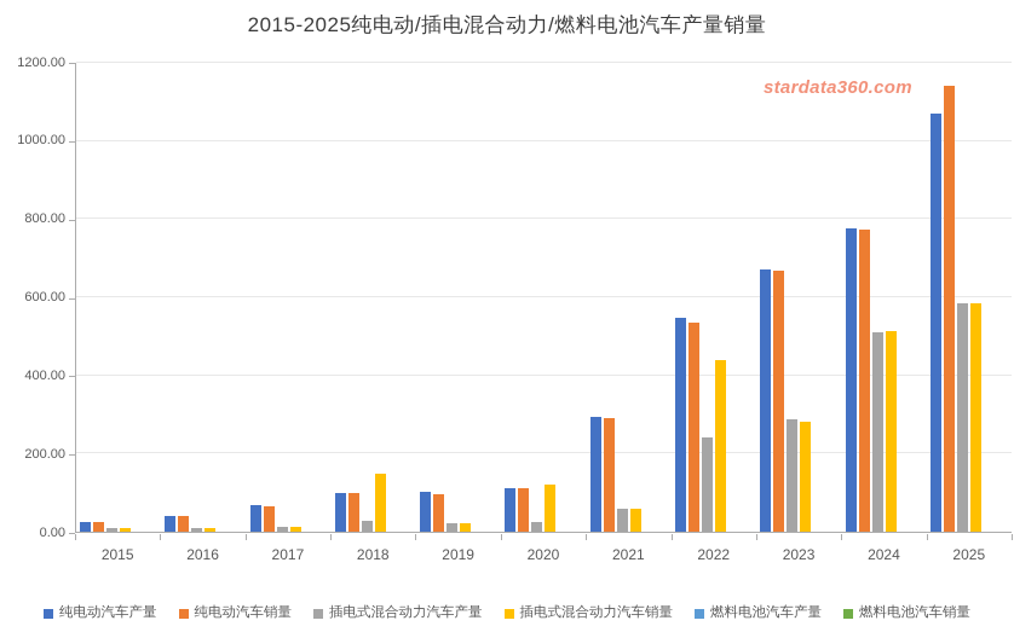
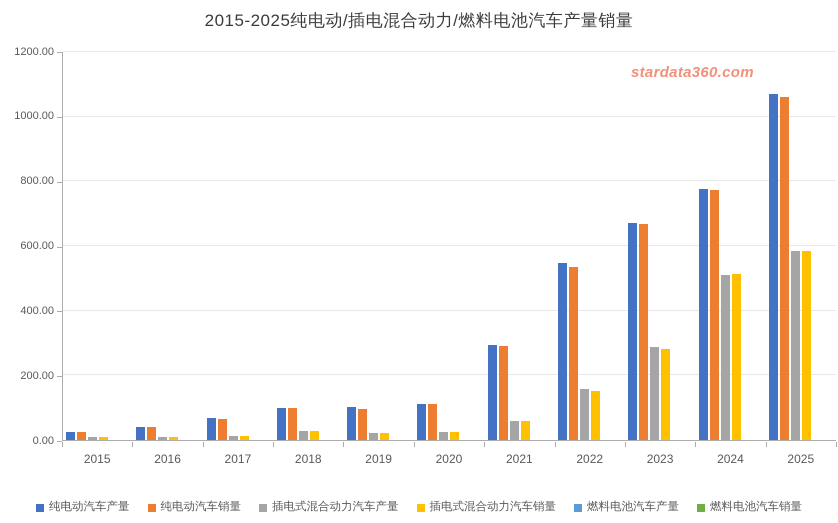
插电式混合动力汽车销量/2018: 150 -> 30
插电式混合动力汽车销量/2020: 120 -> 30
插电式混合动力汽车产量/2022: 240 -> 160
插电式混合动力汽车销量/2022: 440 -> 150
纯电动汽车销量/2025: 1140 -> 1060
